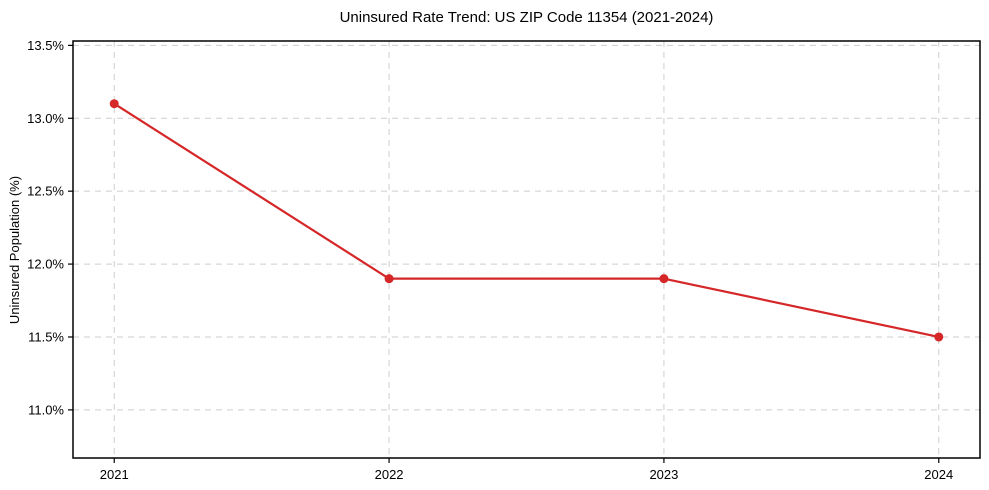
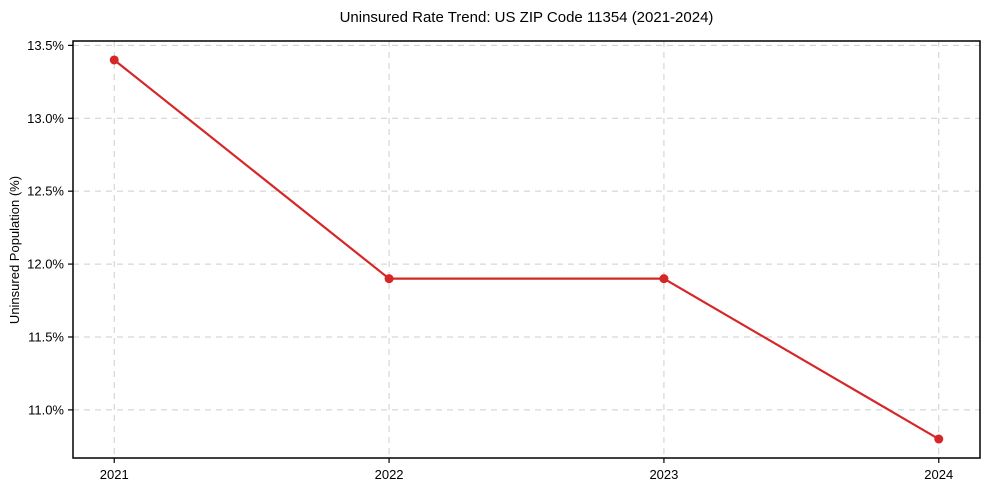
2021: 13.1% -> 13.4%
2024: 11.5% -> 10.8%
